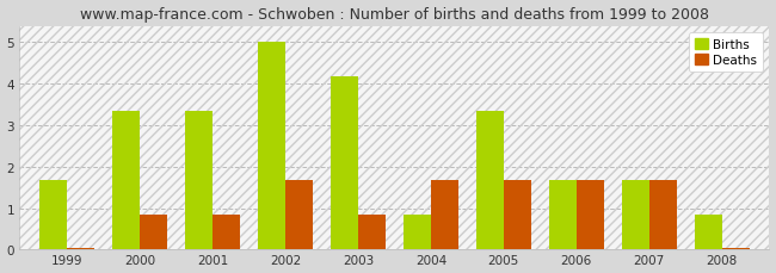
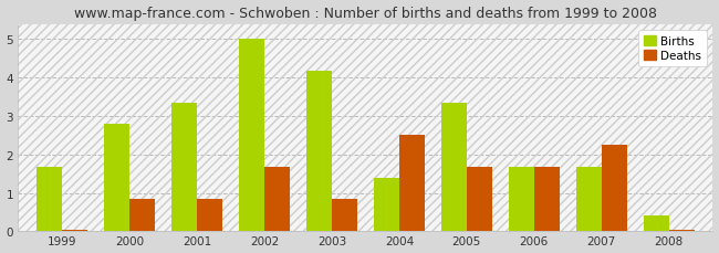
Births/2000: 3.33 -> 2.80
Births/2004: 0.83 -> 1.40
Deaths/2004: 1.67 -> 2.50
Deaths/2007: 1.67 -> 2.25
Births/2008: 0.83 -> 0.40
